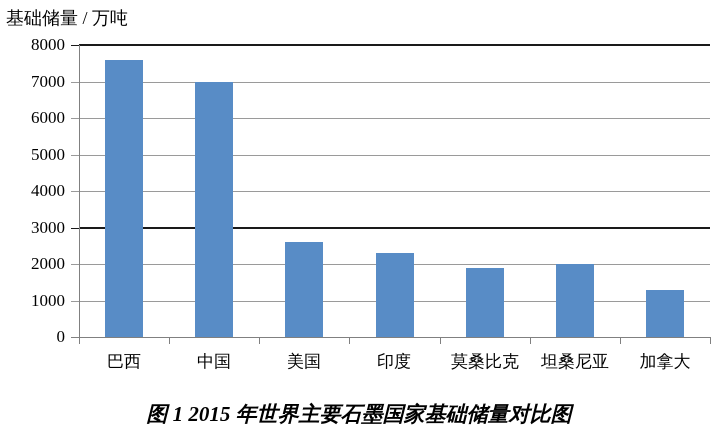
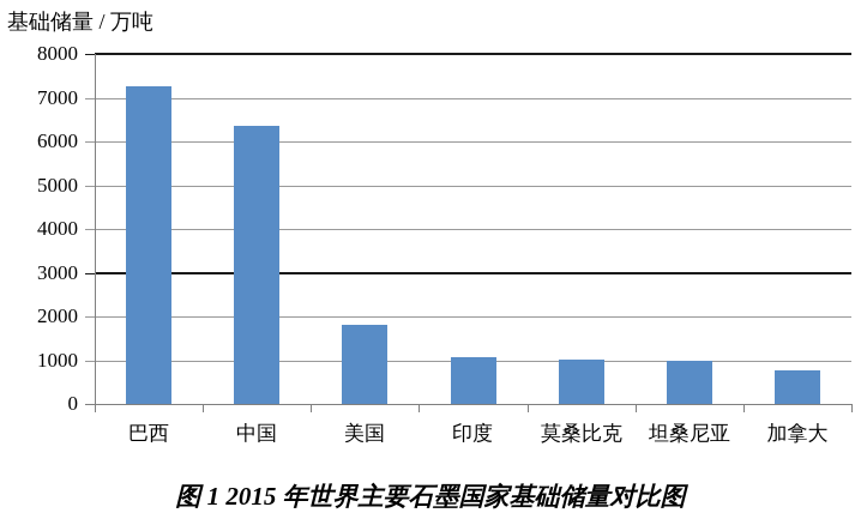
巴西: 7600 -> 7200
中国: 7000 -> 6400
美国: 2600 -> 1800
印度: 2300 -> 1100
莫桑比克: 1900 -> 1000
坦桑尼亚: 2000 -> 1000
加拿大: 1300 -> 800
